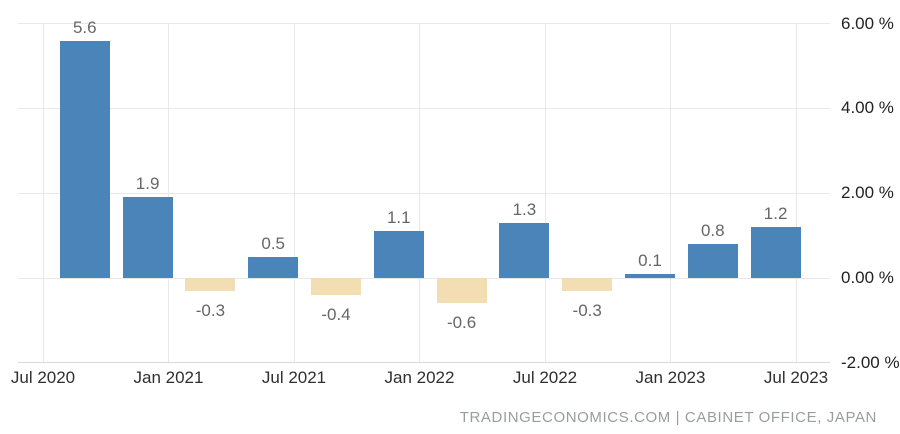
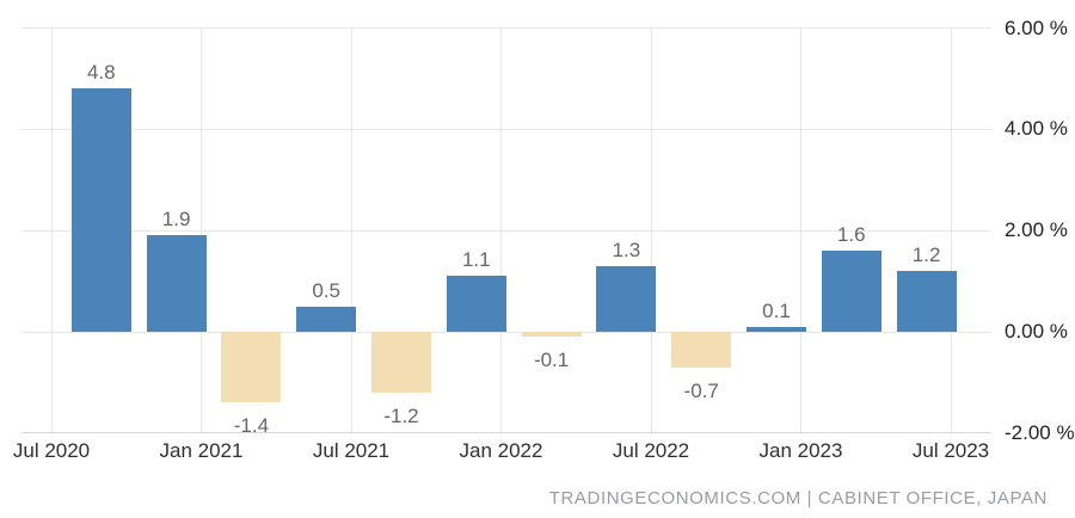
Jul 2020: 5.6 -> 4.8
Jan 2021: -0.3 -> -1.4
Jul 2021: -0.4 -> -1.2
Jan 2022: -0.6 -> -0.1
Jul 2022: -0.3 -> -0.7
Jan 2023: 0.8 -> 1.6
